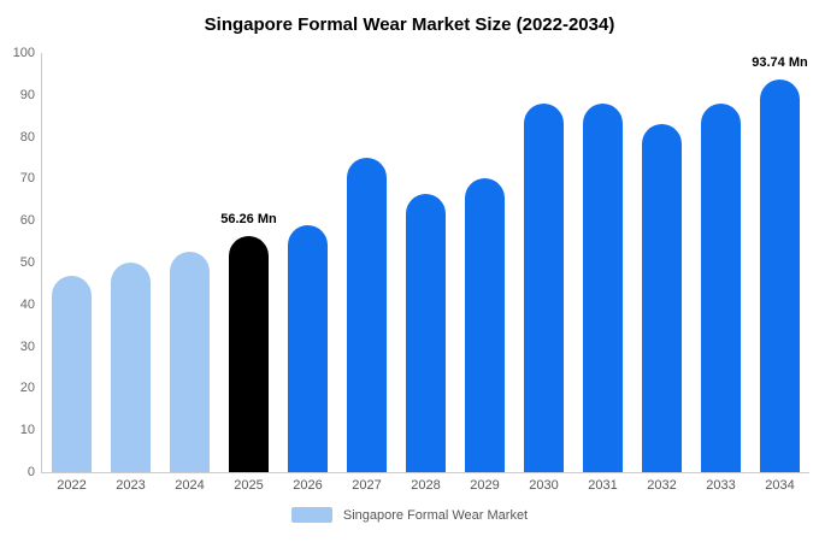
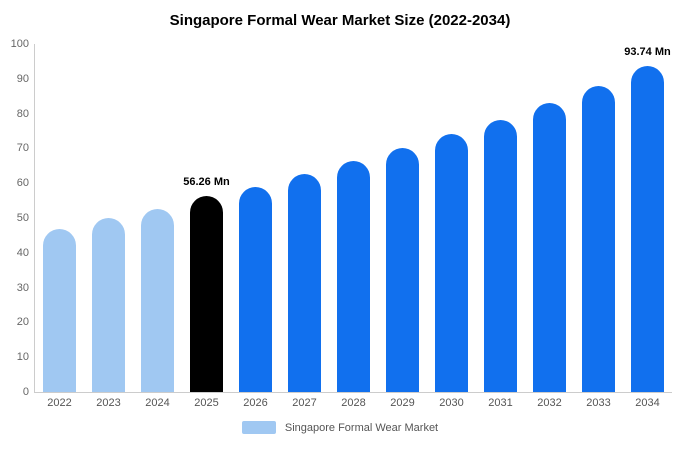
2027: 75 -> 63
2030: 88 -> 74
2031: 88 -> 78
